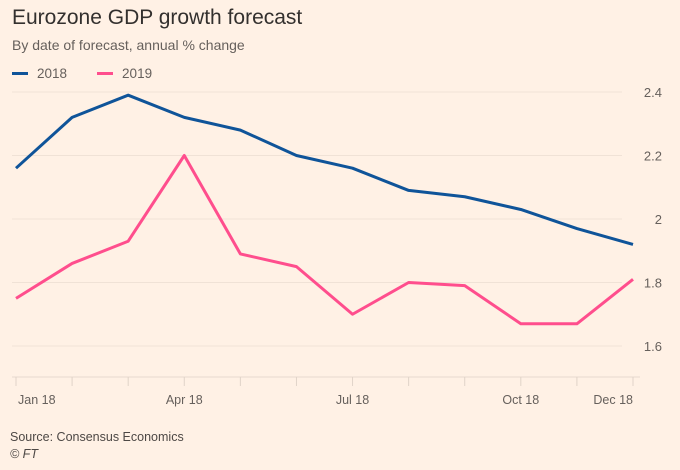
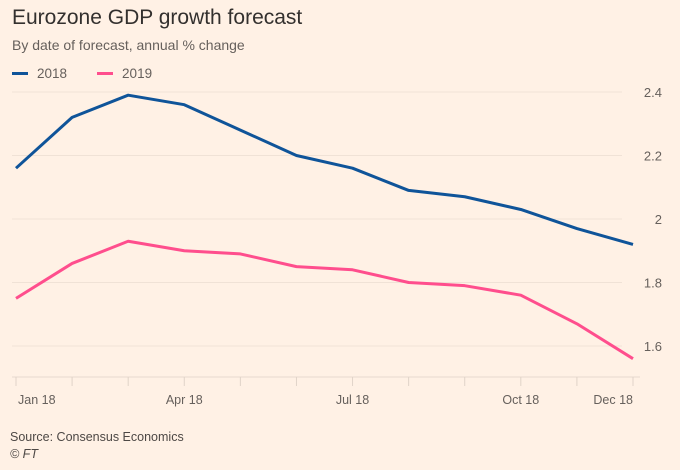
2018/Apr 18: 2.32 -> 2.36
2019/Apr 18: 2.20 -> 1.90
2019/Jul 18: 1.70 -> 1.84
2019/Oct 18: 1.67 -> 1.76
2019/Dec 18: 1.81 -> 1.56
